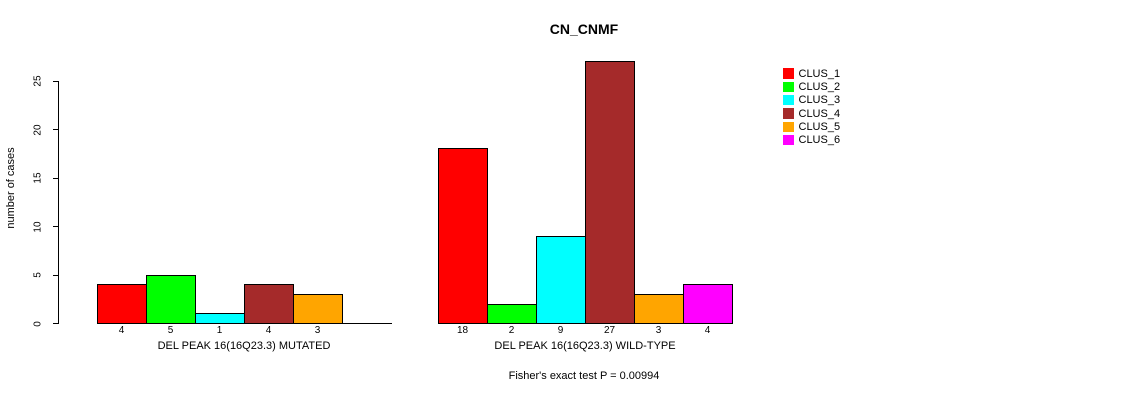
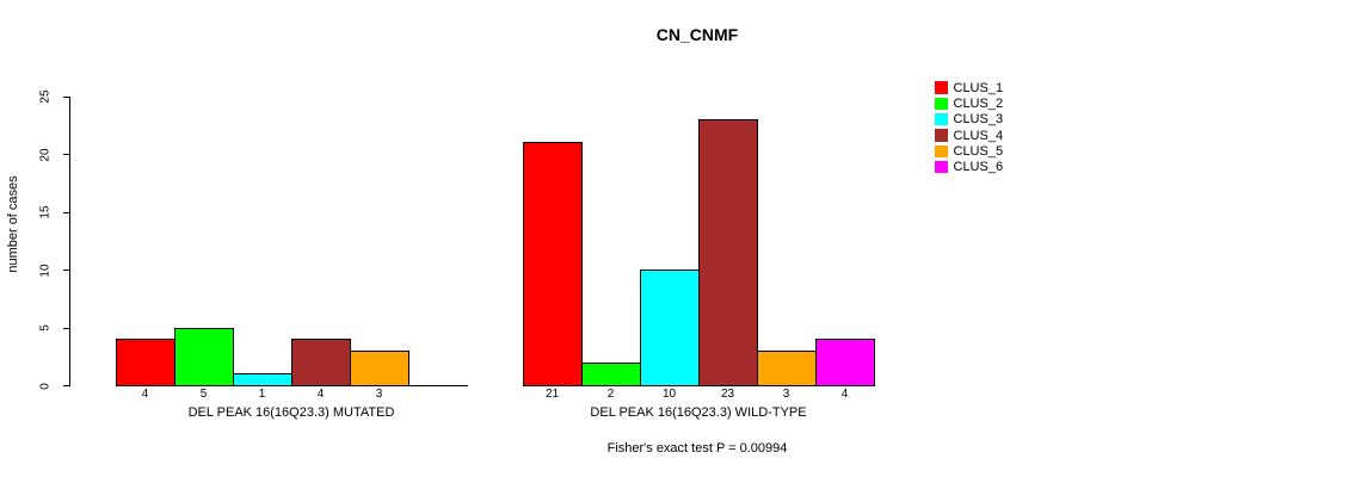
CLUS_1/DEL PEAK 16(16Q23.3) WILD-TYPE: 18 -> 21
CLUS_3/DEL PEAK 16(16Q23.3) WILD-TYPE: 9 -> 10
CLUS_4/DEL PEAK 16(16Q23.3) WILD-TYPE: 27 -> 23
